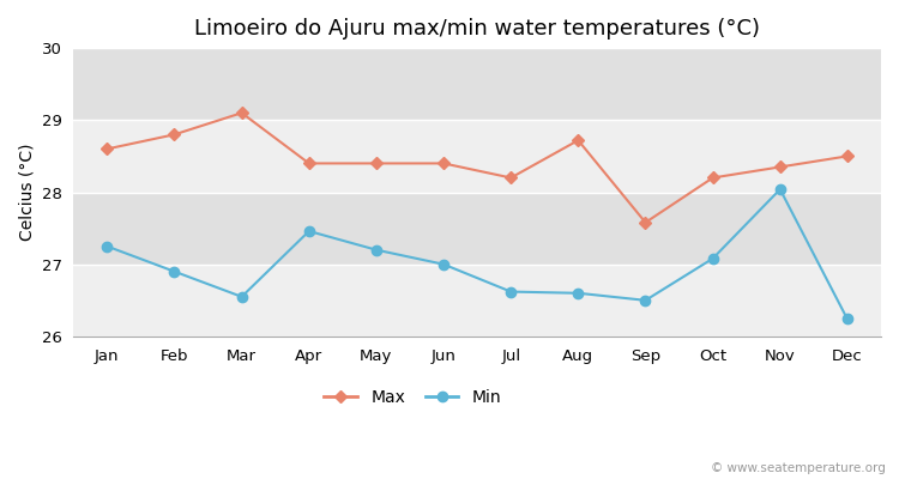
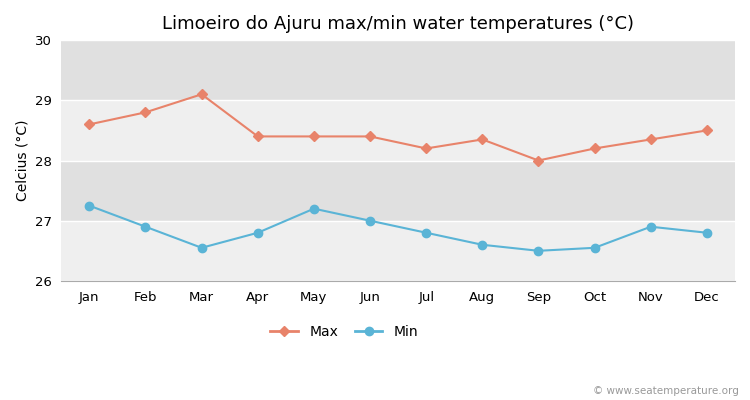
Min/Apr: 27.46 -> 26.80
Min/Jul: 26.62 -> 26.80
Max/Aug: 28.72 -> 28.35
Max/Sep: 27.58 -> 28.00
Min/Oct: 27.08 -> 26.55
Min/Nov: 28.04 -> 26.90
Min/Dec: 26.24 -> 26.80
